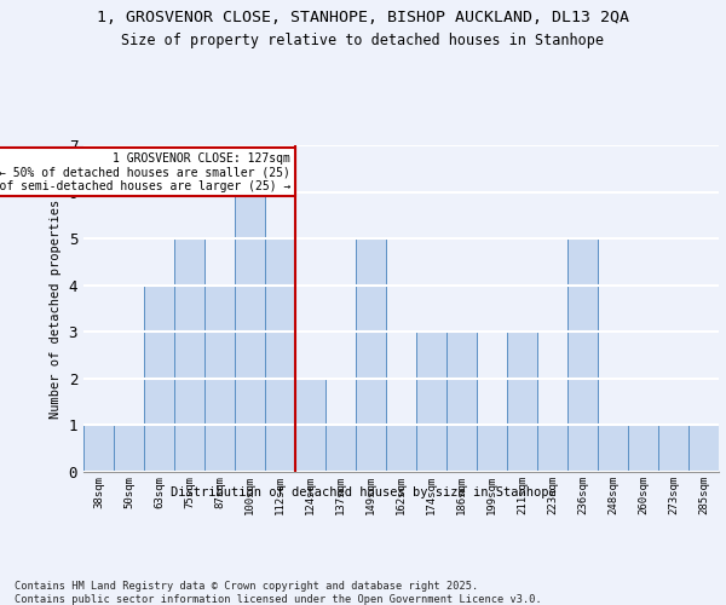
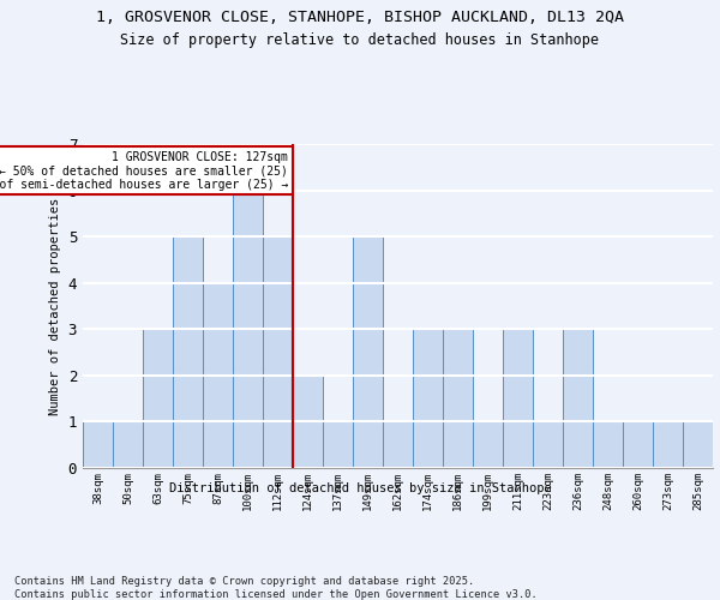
63sqm: 4 -> 3
236sqm: 5 -> 3
